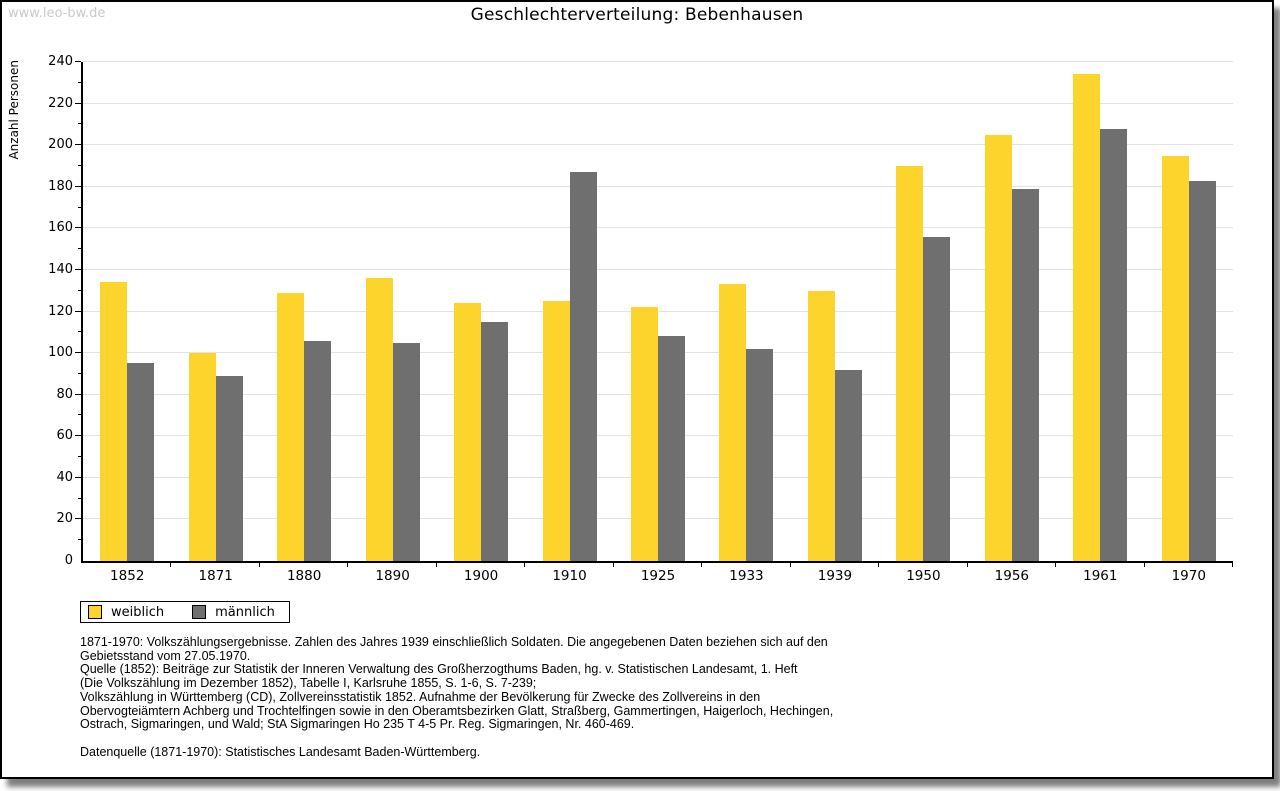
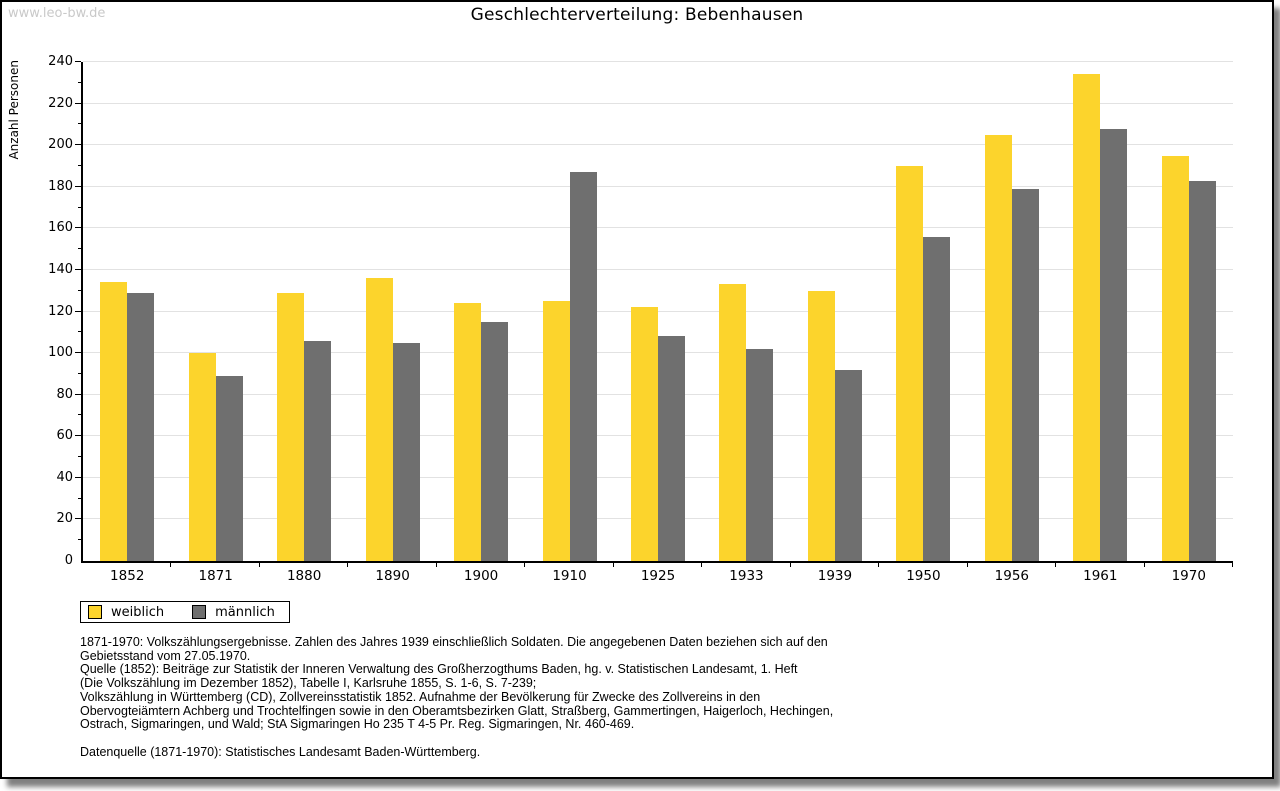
männlich/1852: 95 -> 129
